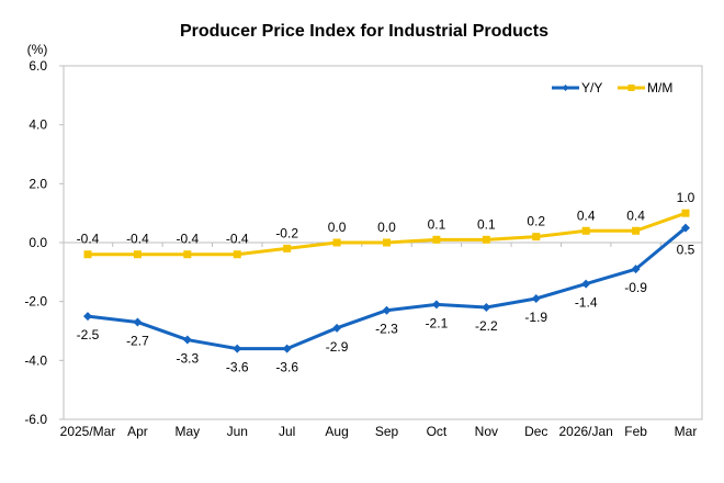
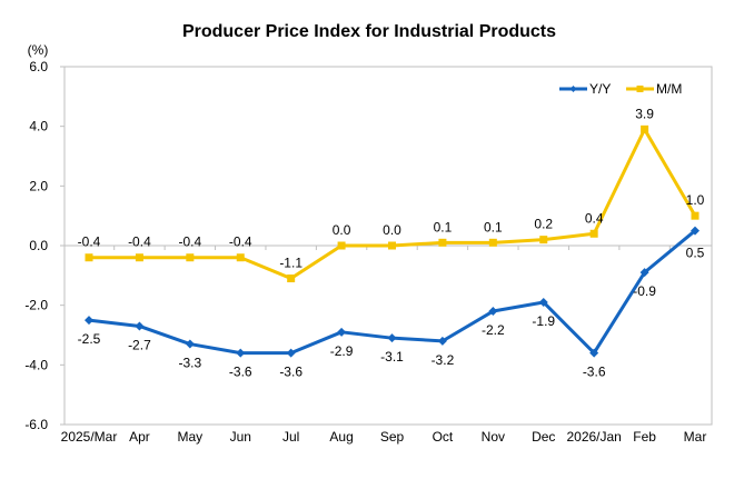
M/M/Jul: -0.2 -> -1.1
Y/Y/Sep: -2.3 -> -3.1
Y/Y/Oct: -2.1 -> -3.2
Y/Y/2026/Jan: -1.4 -> -3.6
M/M/Feb: 0.4 -> 3.9
